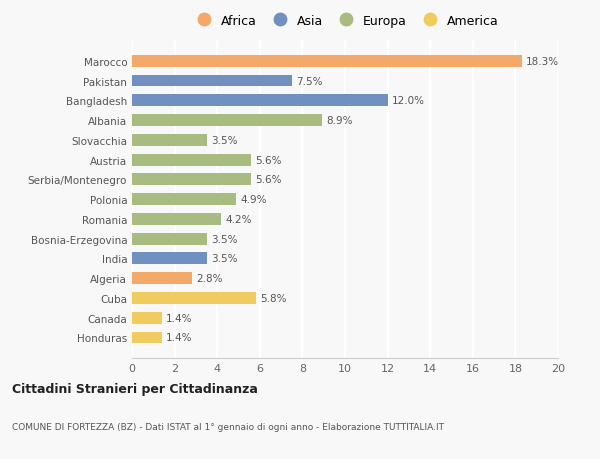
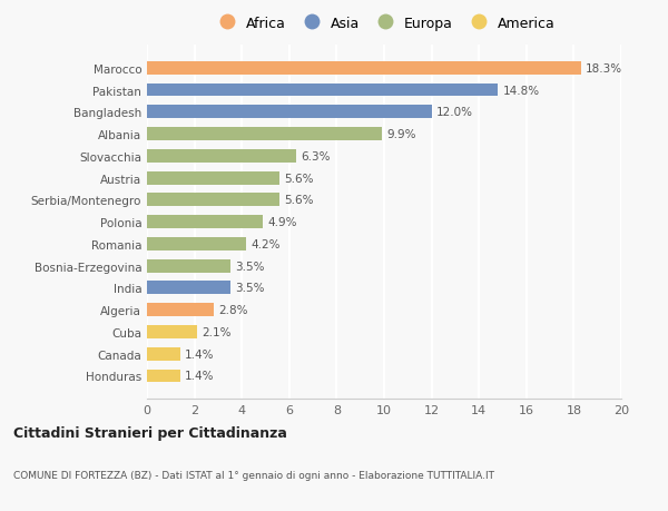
Pakistan: 7.5% -> 14.8%
Albania: 8.9% -> 9.9%
Slovacchia: 3.5% -> 6.3%
Cuba: 5.8% -> 2.1%
